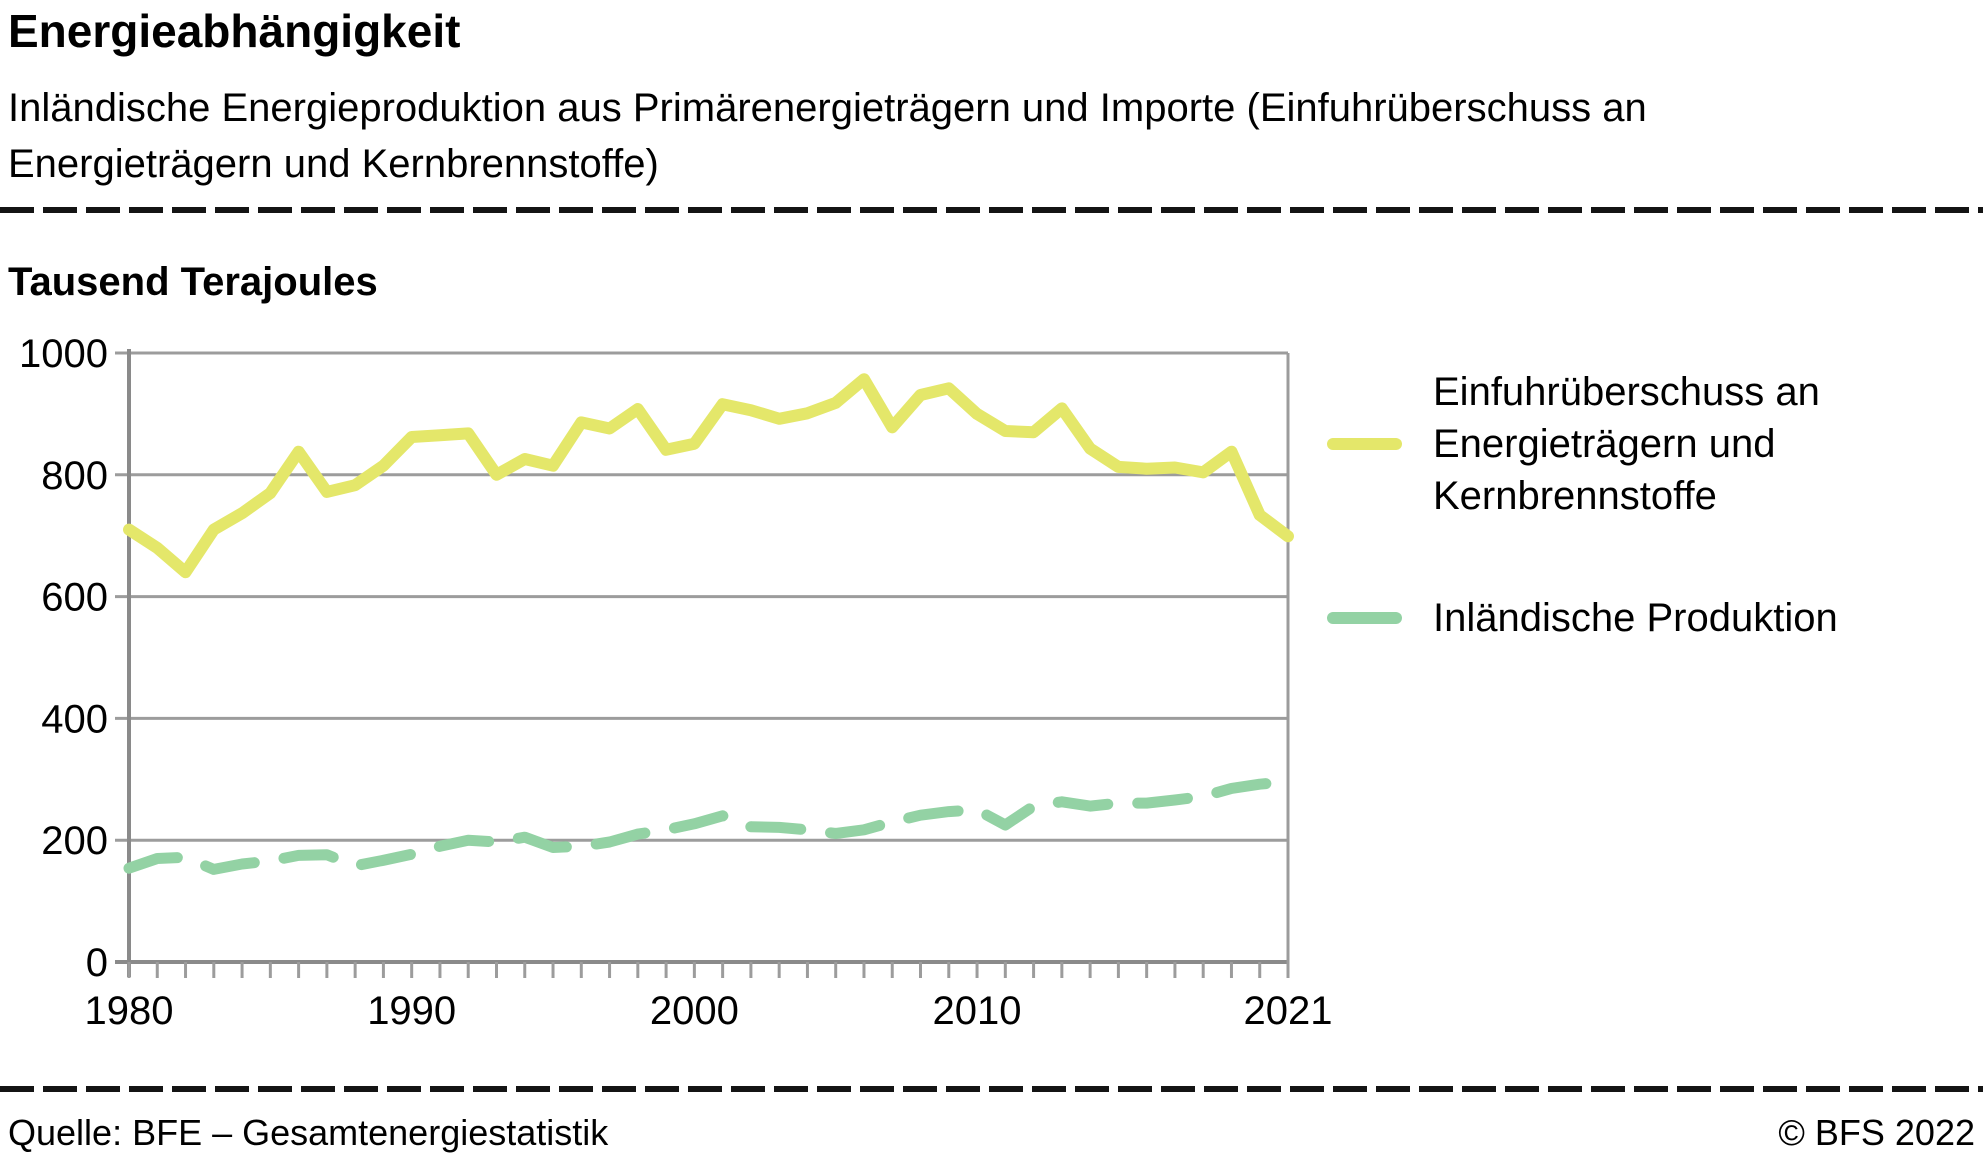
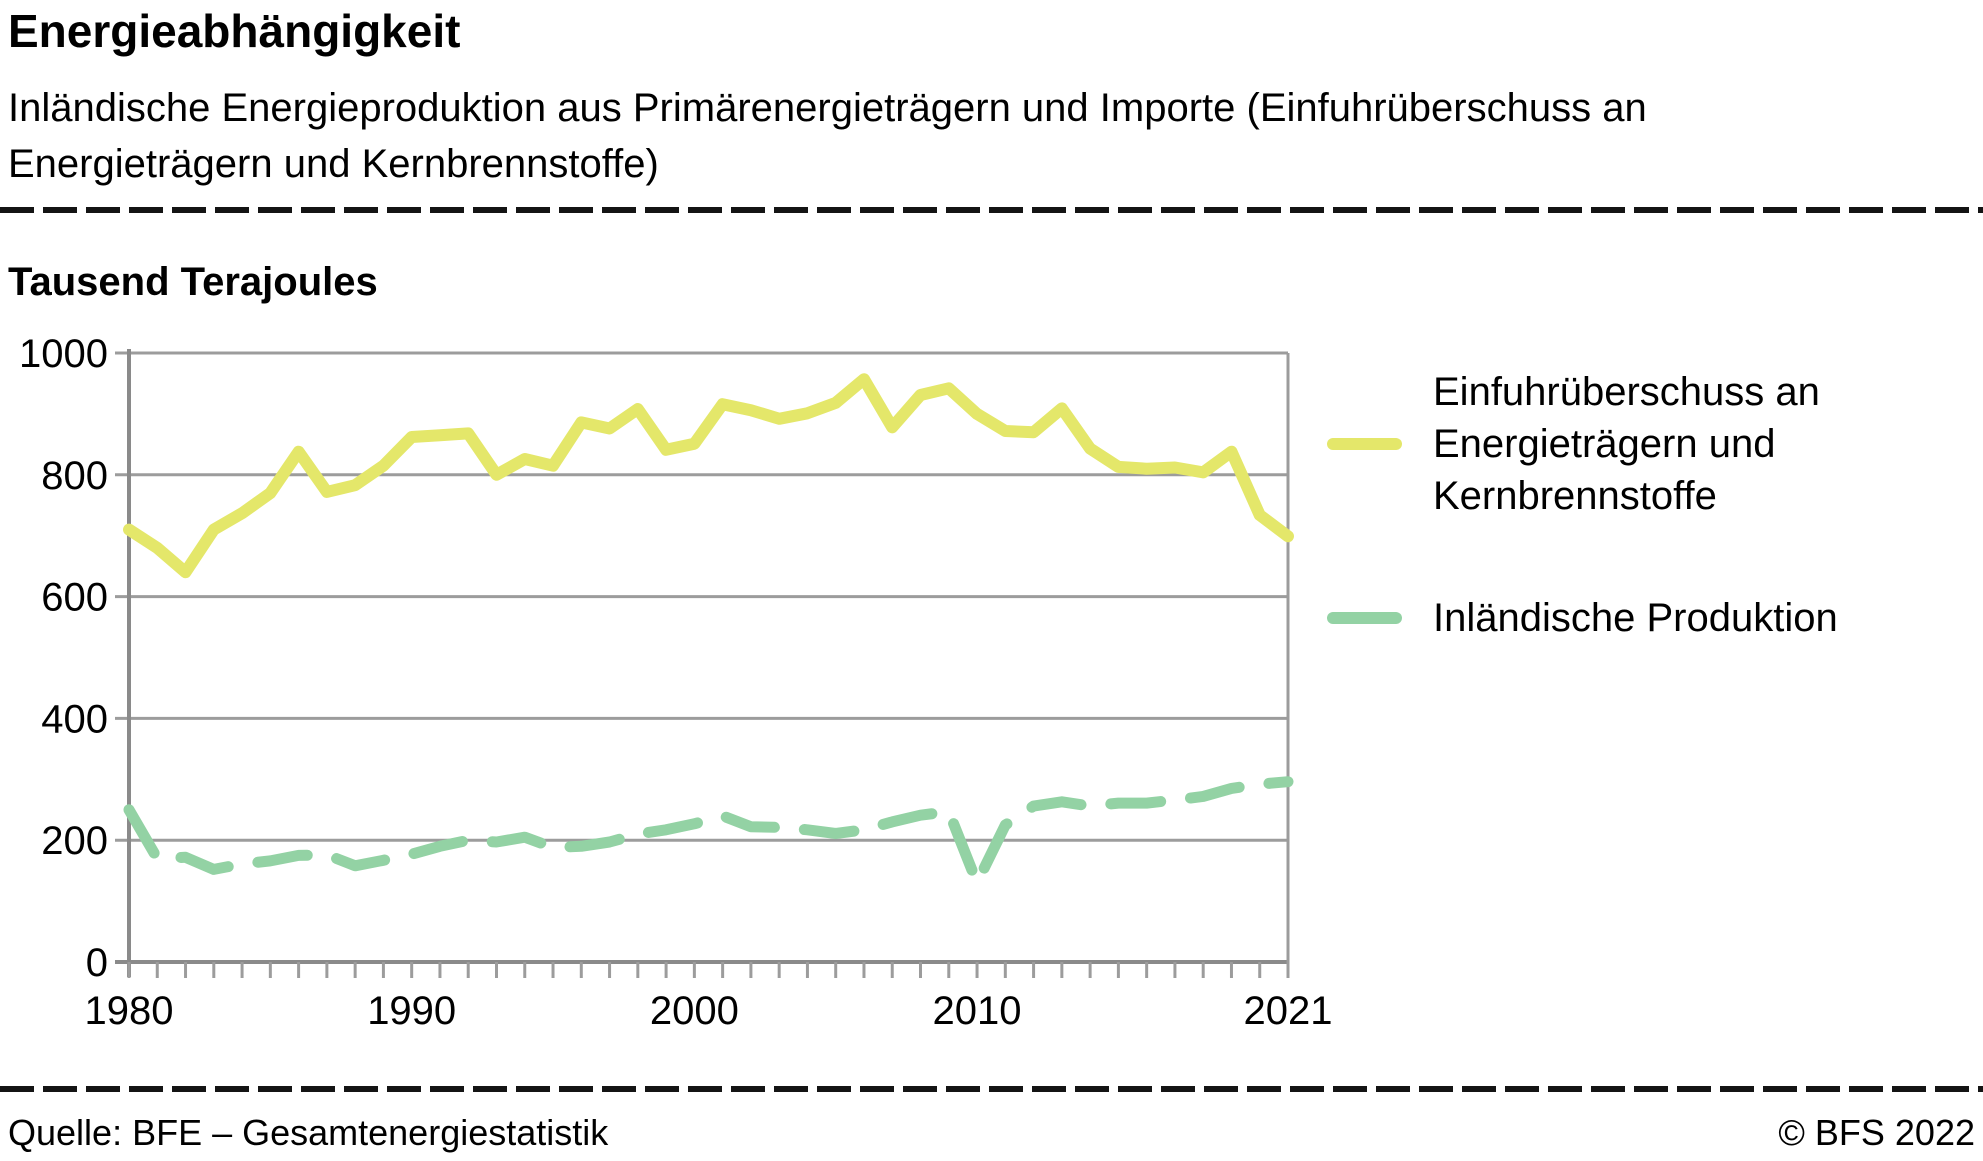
Inländische Produktion/1980: 150 -> 250
Inländische Produktion/2010: 250 -> 130
